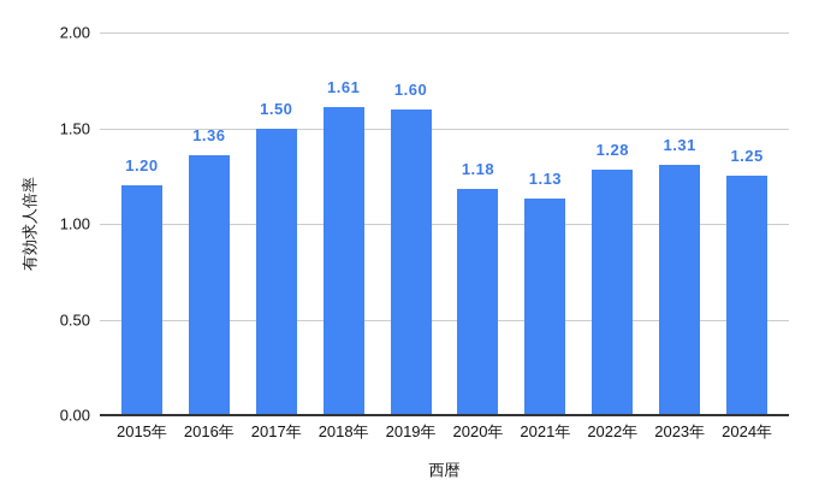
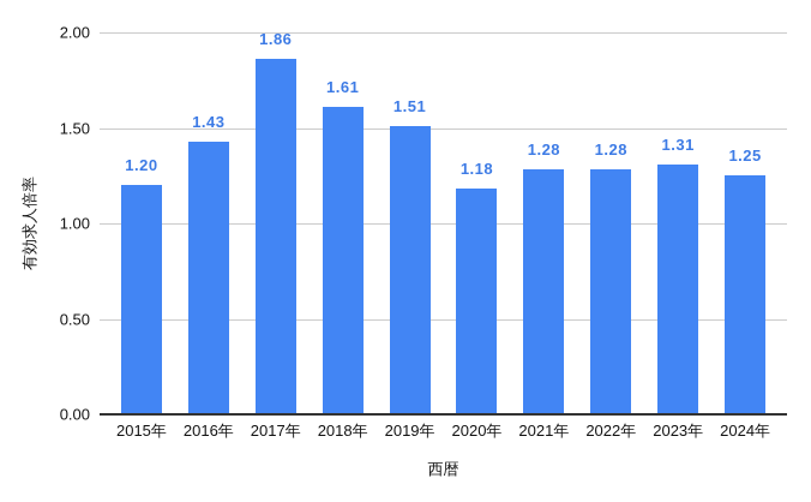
2016年: 1.36 -> 1.43
2017年: 1.50 -> 1.86
2019年: 1.60 -> 1.51
2021年: 1.13 -> 1.28
